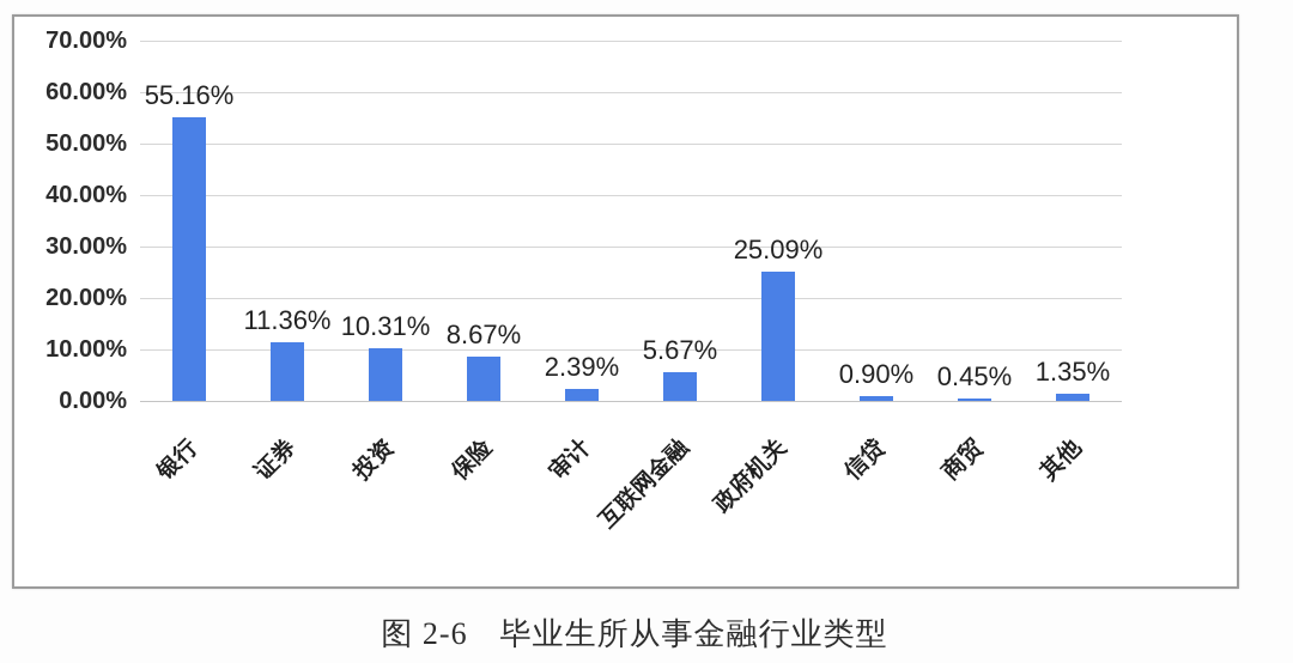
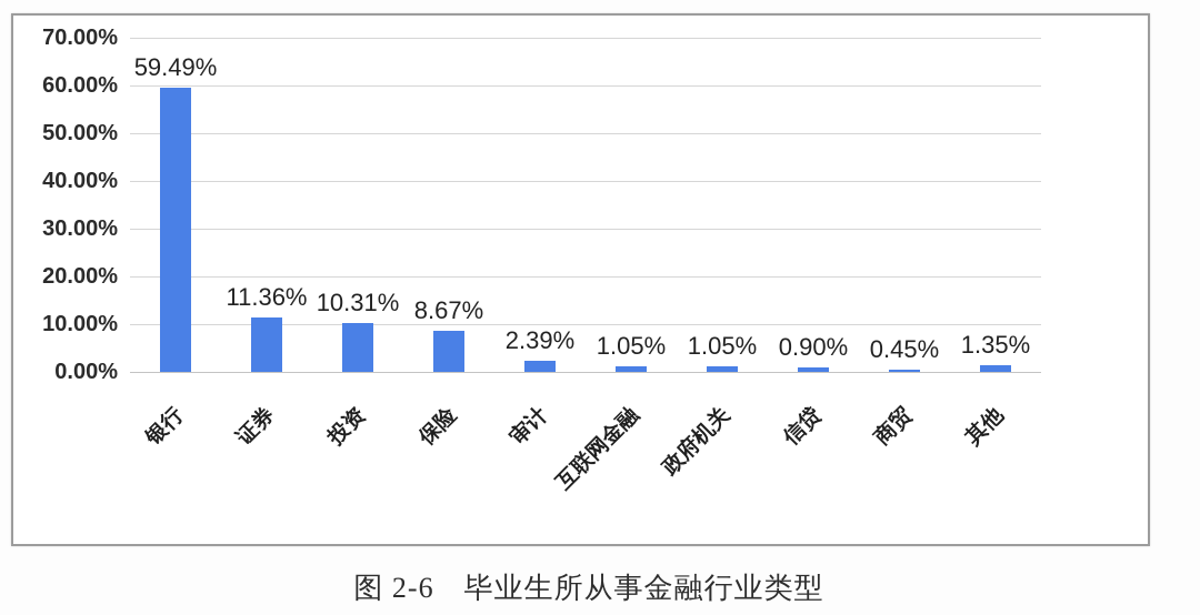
银行: 55.16% -> 59.49%
互联网金融: 5.67% -> 1.05%
政府机关: 25.09% -> 1.05%
